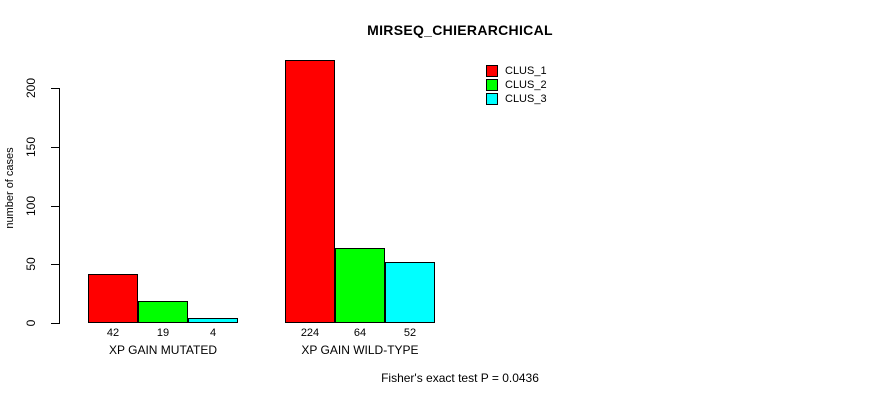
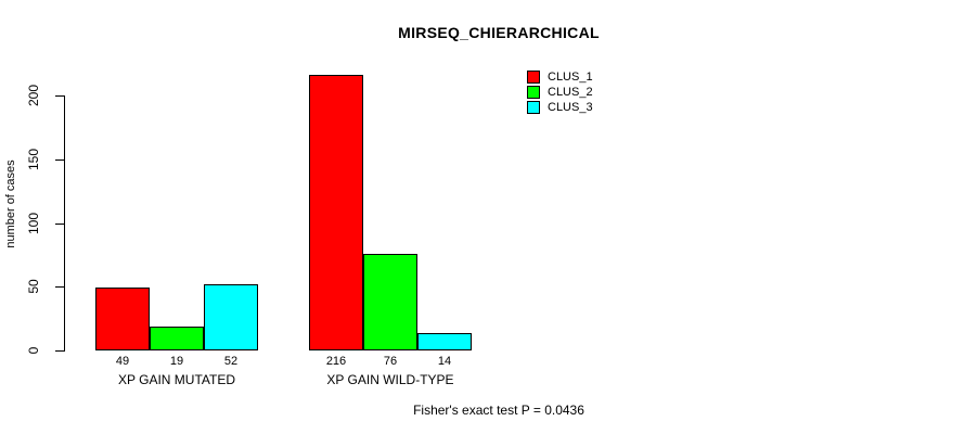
CLUS_1/XP GAIN MUTATED: 42 -> 49
CLUS_3/XP GAIN MUTATED: 4 -> 52
CLUS_1/XP GAIN WILD-TYPE: 224 -> 216
CLUS_2/XP GAIN WILD-TYPE: 64 -> 76
CLUS_3/XP GAIN WILD-TYPE: 52 -> 14
